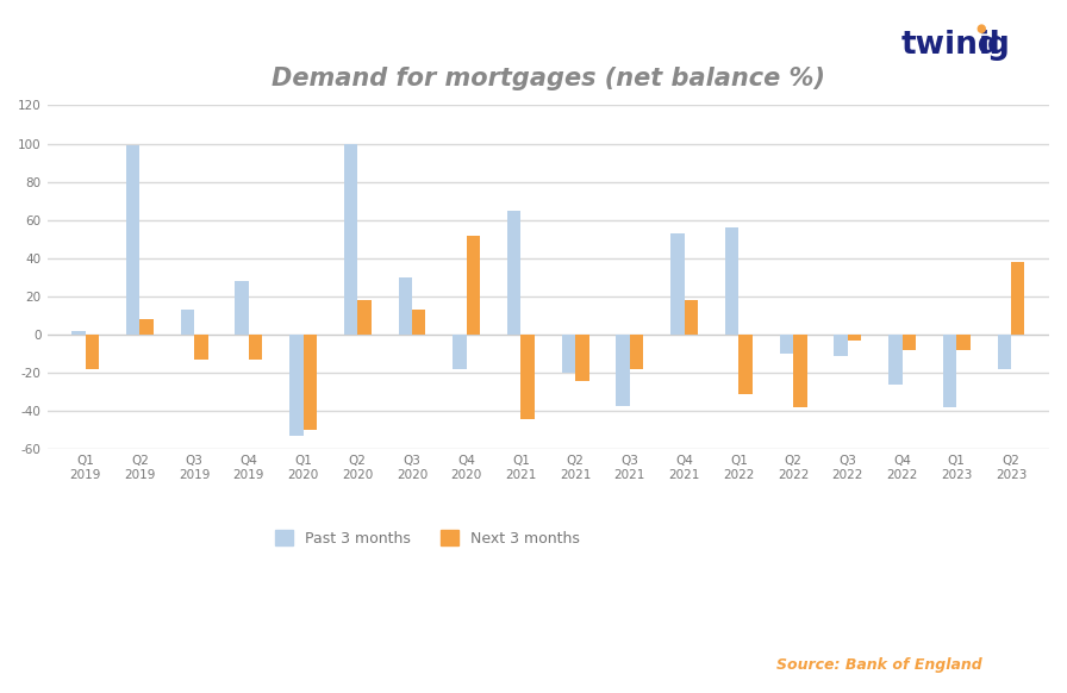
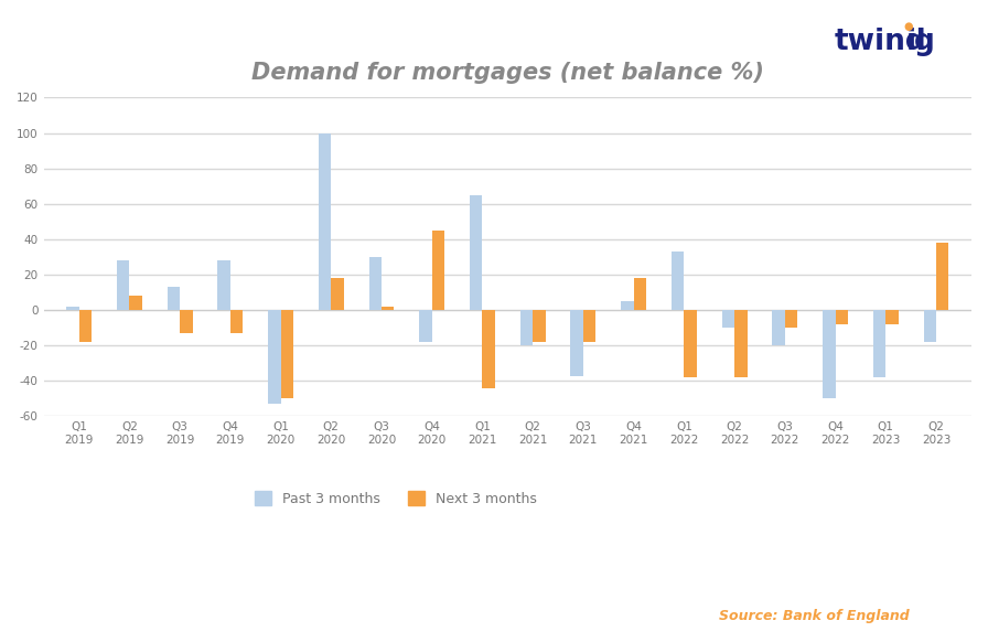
Past 3 months/Q2 2019: 99 -> 28
Next 3 months/Q3 2020: 13 -> 2
Next 3 months/Q4 2020: 52 -> 45
Next 3 months/Q2 2021: -24 -> -18
Past 3 months/Q4 2021: 53 -> 5
Past 3 months/Q1 2022: 56 -> 33
Next 3 months/Q1 2022: -31 -> -38
Past 3 months/Q3 2022: -11 -> -20
Next 3 months/Q3 2022: -3 -> -10
Past 3 months/Q4 2022: -26 -> -50
